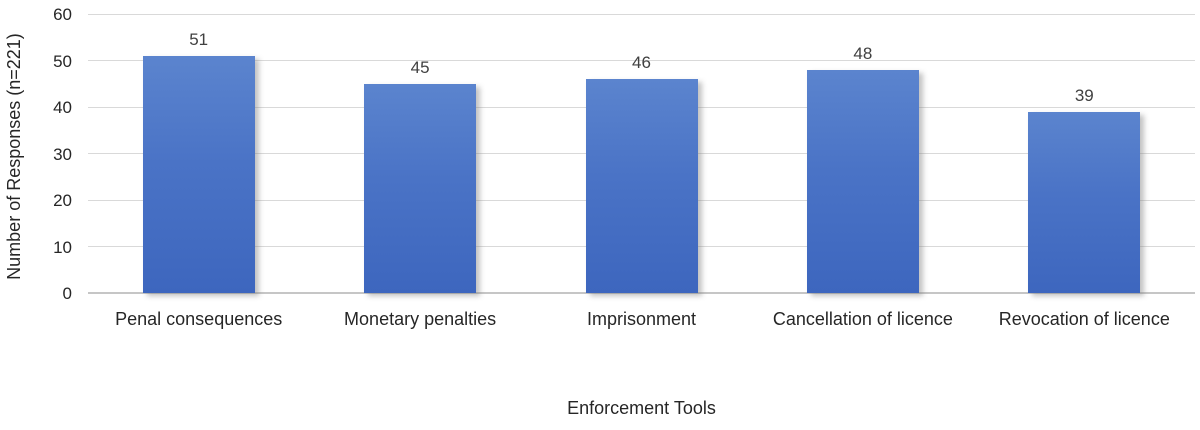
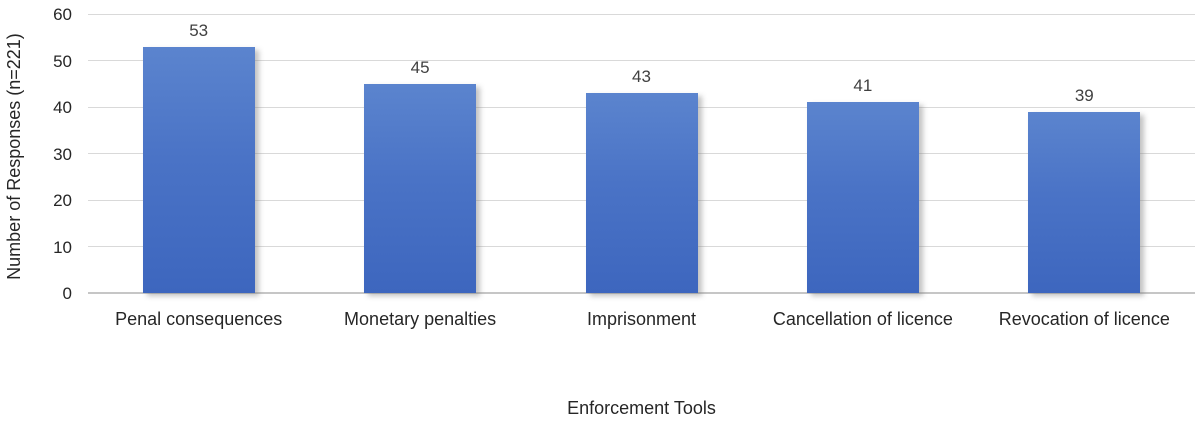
Penal consequences: 51 -> 53
Imprisonment: 46 -> 43
Cancellation of licence: 48 -> 41
